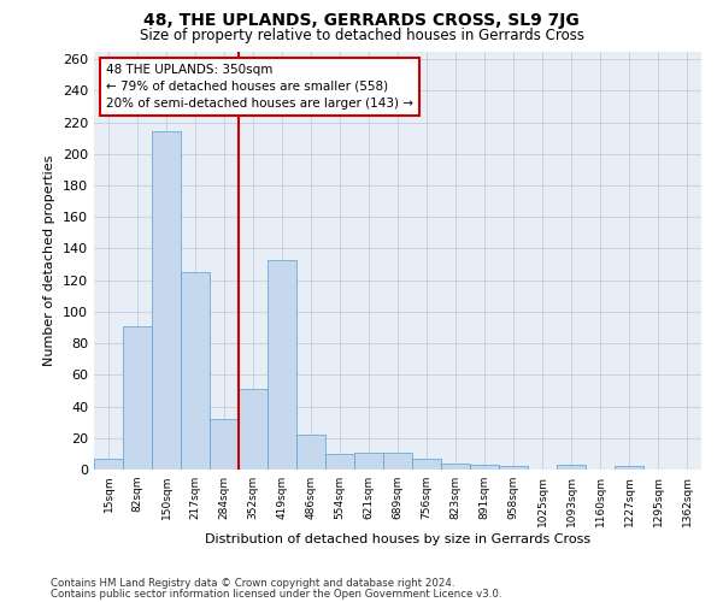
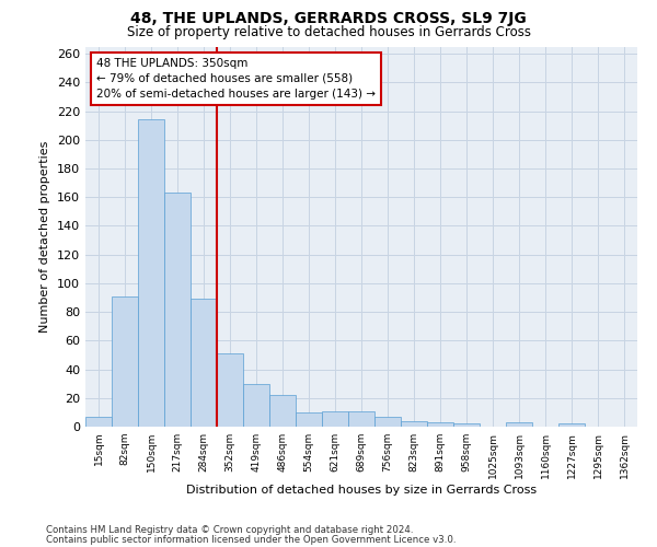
217sqm: 125 -> 163
284sqm: 32 -> 89
419sqm: 133 -> 30
